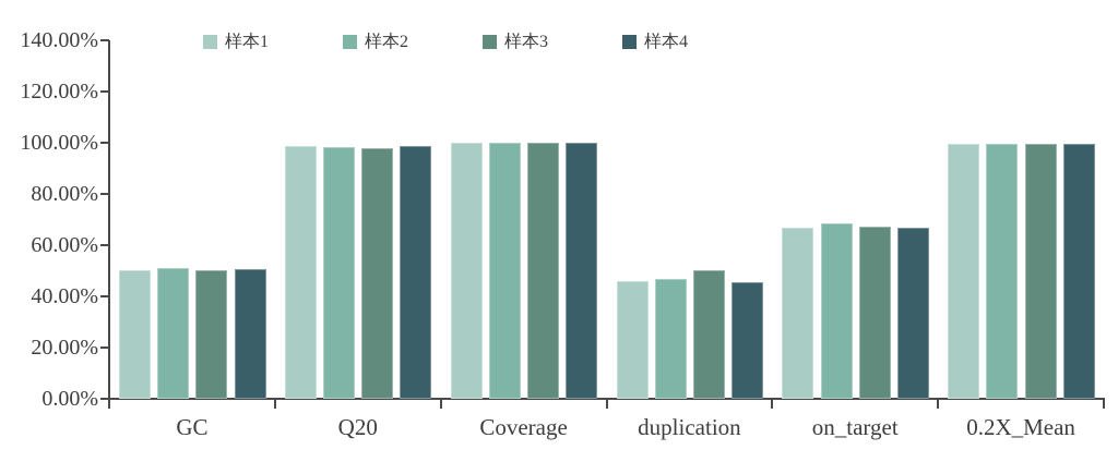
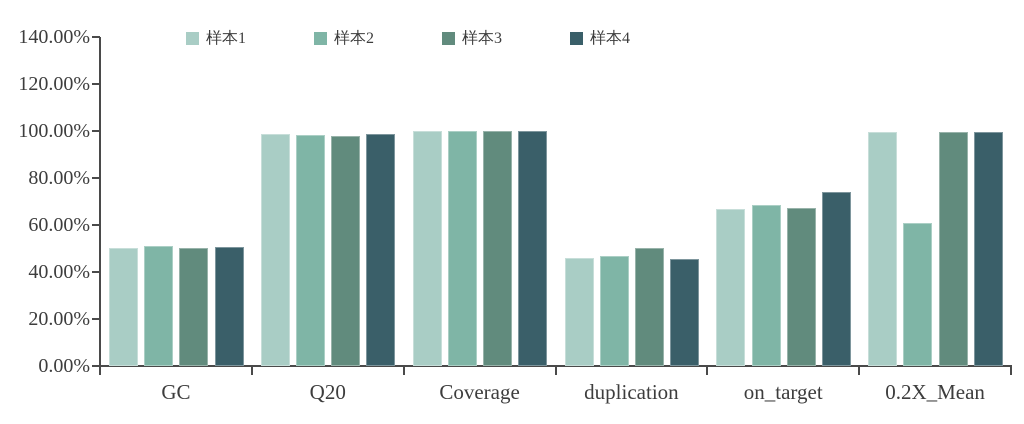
样本4/on_target: 67% -> 74%
样本2/0.2X_Mean: 100% -> 61%
